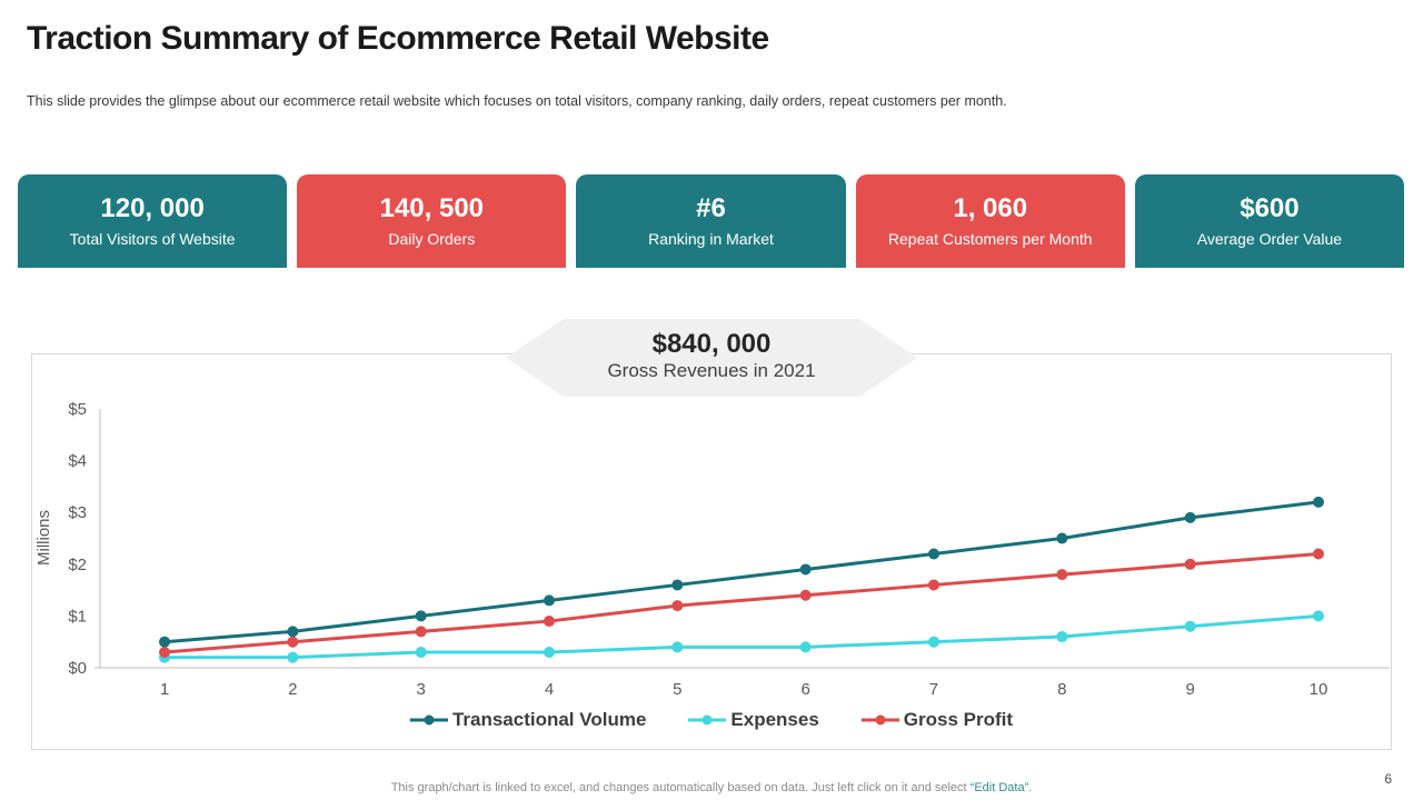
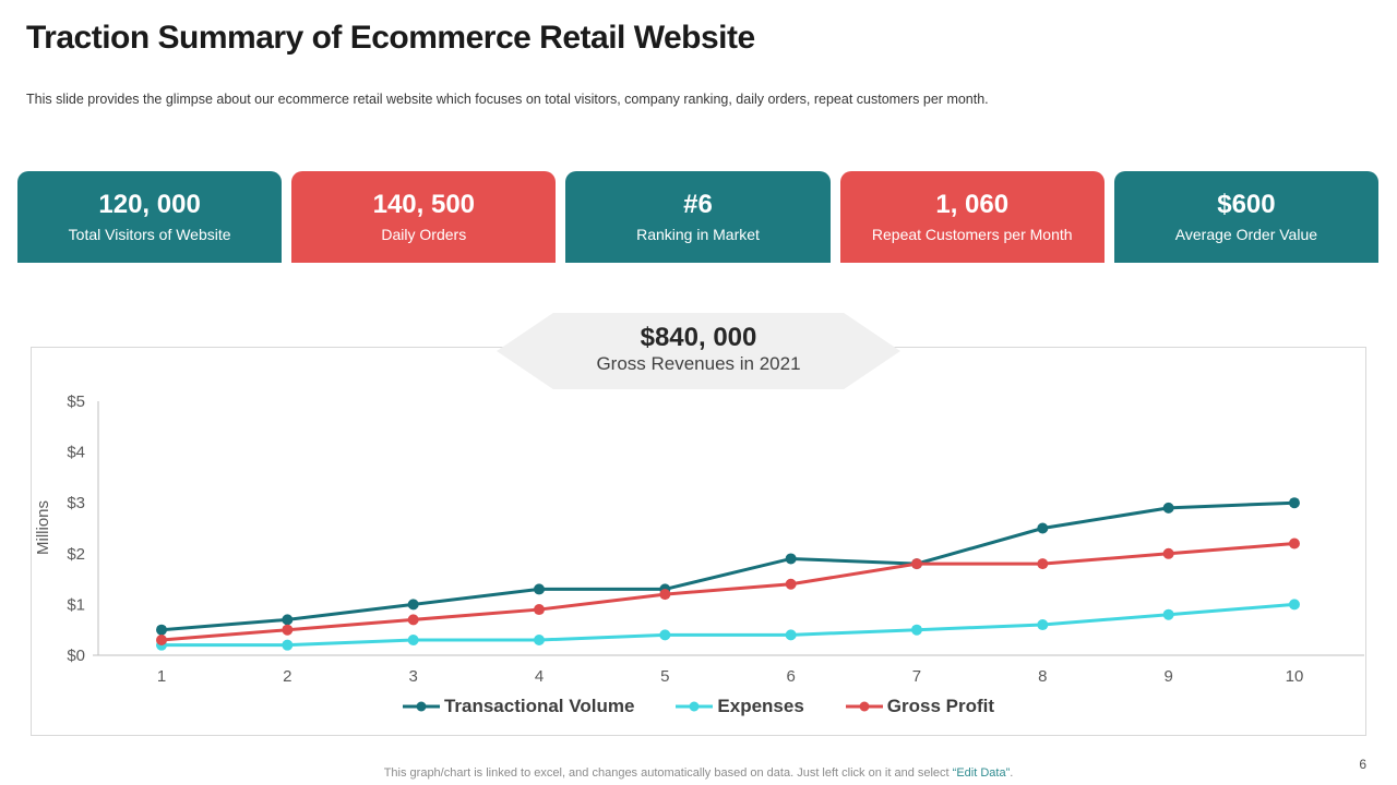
Transactional Volume/5: $1.6 -> $1.3
Transactional Volume/7: $2.2 -> $1.8
Gross Profit/7: $1.6 -> $1.8
Transactional Volume/10: $3.2 -> $3.0
